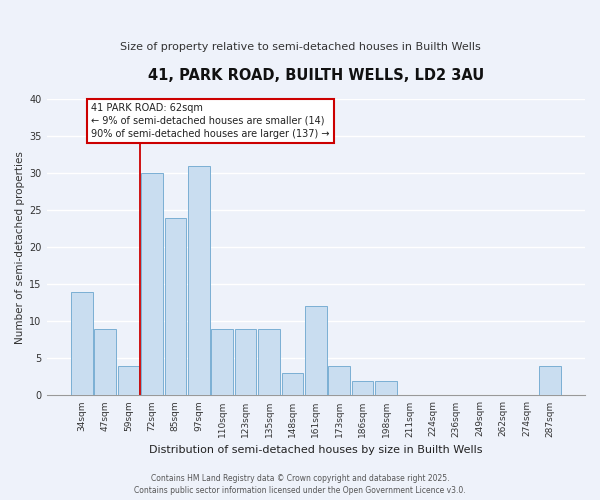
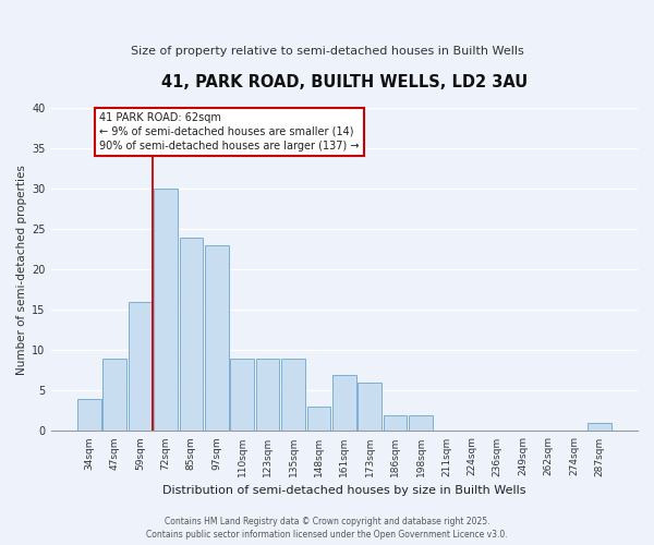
34sqm: 14 -> 4
59sqm: 4 -> 16
97sqm: 31 -> 23
161sqm: 12 -> 7
173sqm: 4 -> 6
287sqm: 4 -> 1
